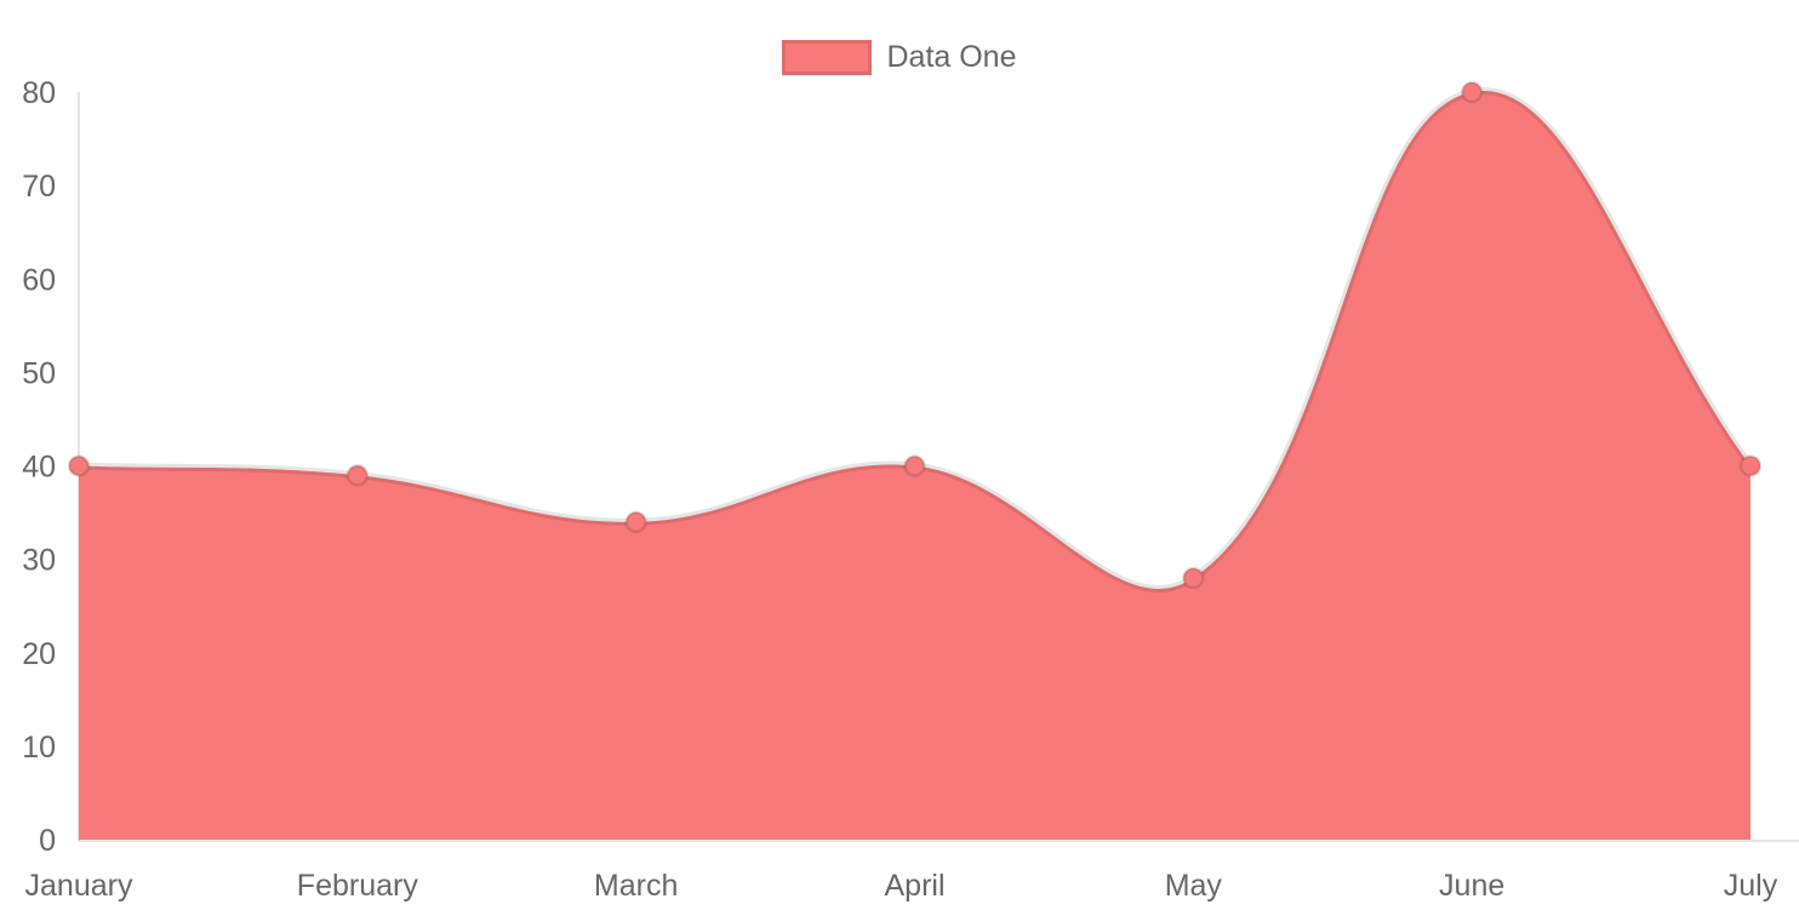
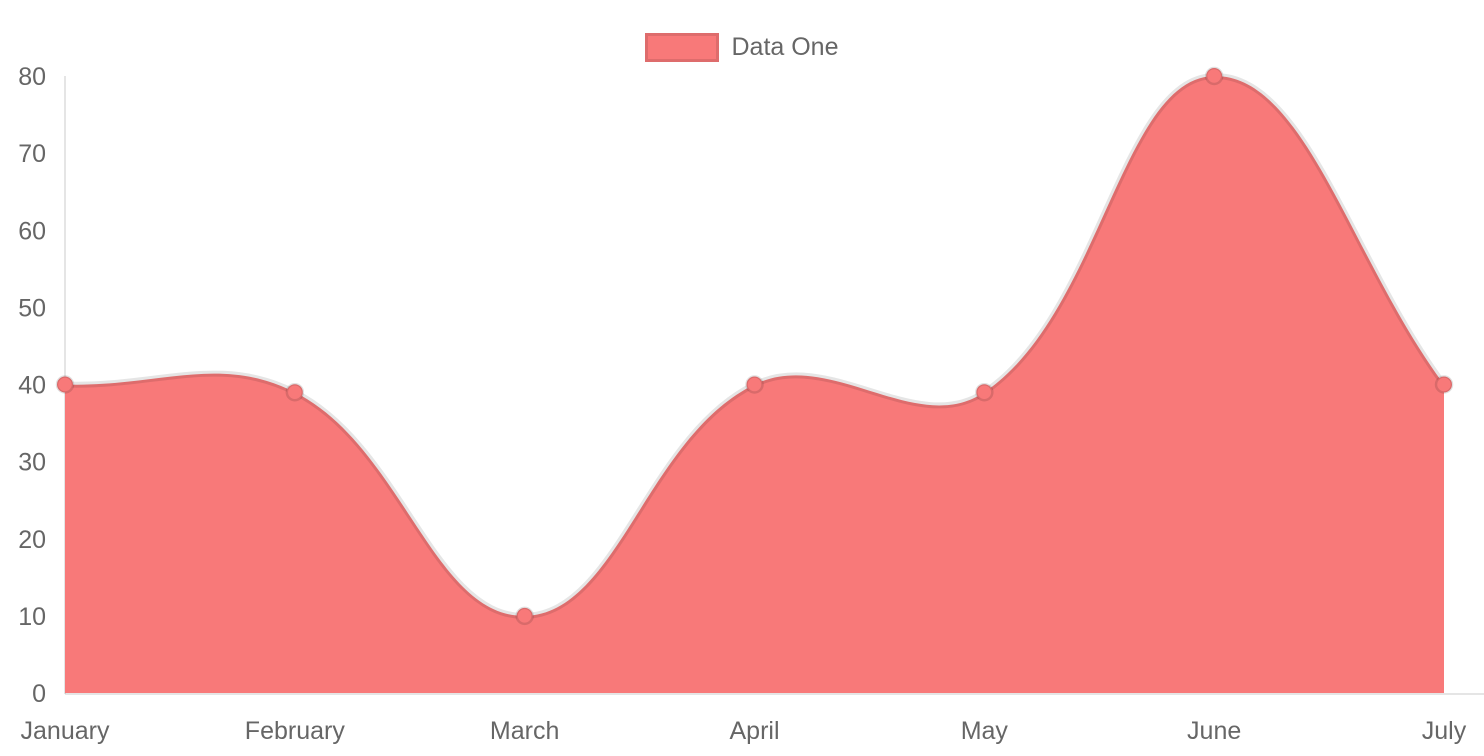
March: 34 -> 10
May: 28 -> 39
